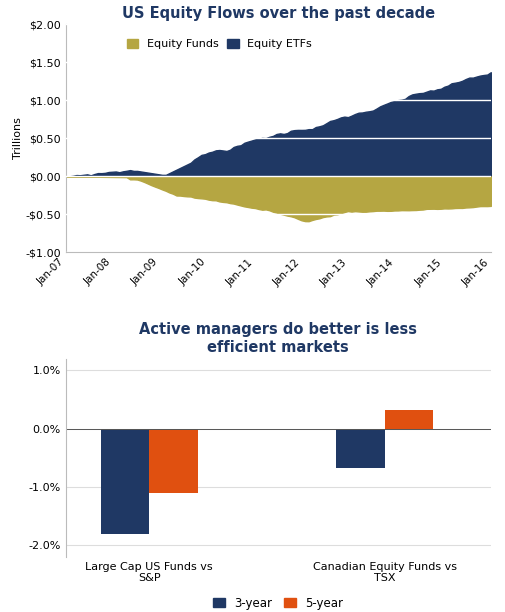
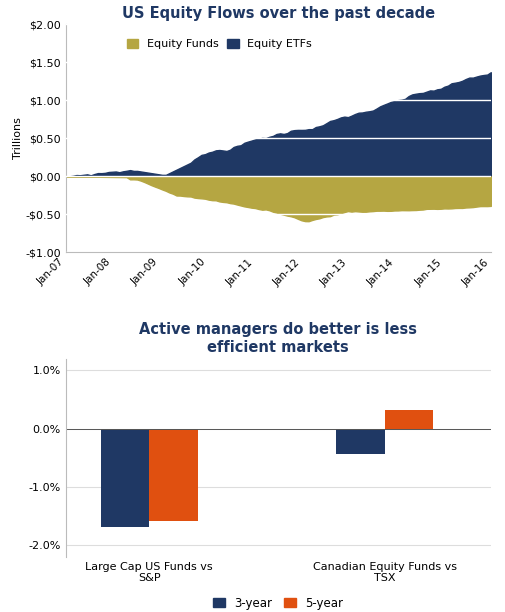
Active managers do better is less efficient markets/3-year/Large Cap US Funds vs S&P: -1.80% -> -1.68%
Active managers do better is less efficient markets/5-year/Large Cap US Funds vs S&P: -1.10% -> -1.58%
Active managers do better is less efficient markets/3-year/Canadian Equity Funds vs TSX: -0.68% -> -0.44%
